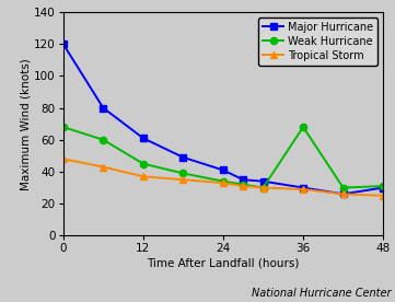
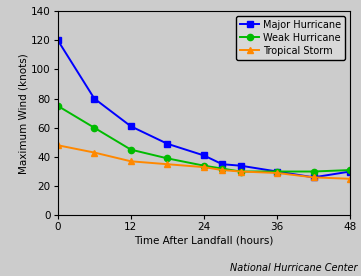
Weak Hurricane/0: 68 -> 75
Weak Hurricane/36: 68 -> 30
